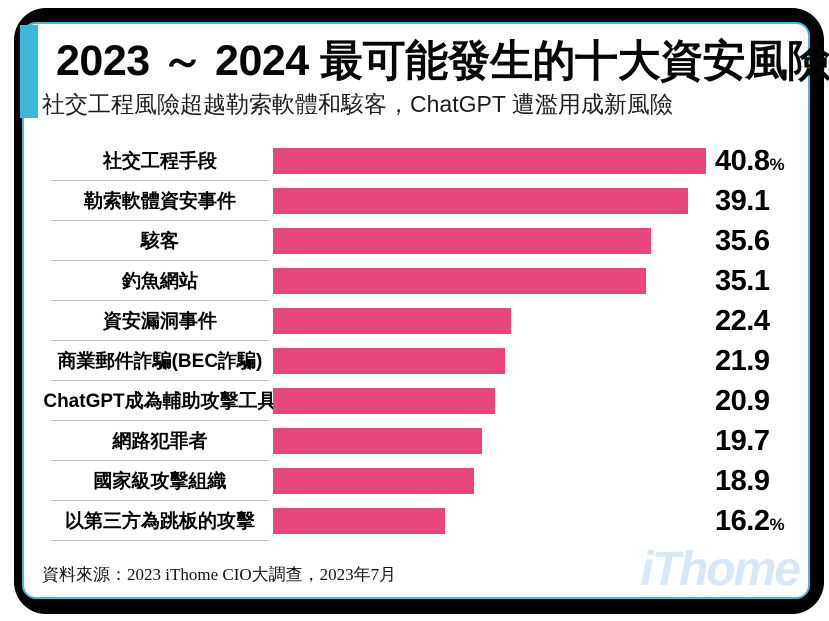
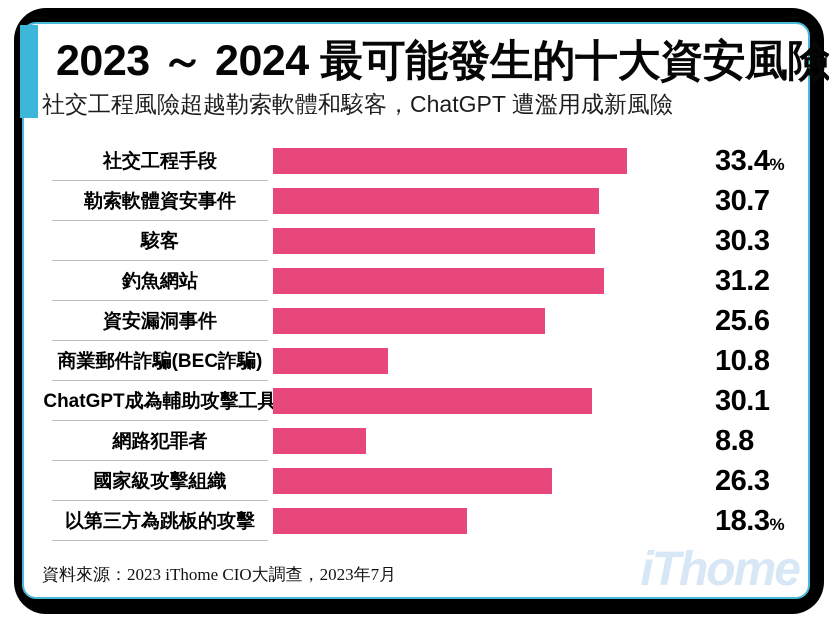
社交工程手段: 40.8 -> 33.4
勒索軟體資安事件: 39.1 -> 30.7
駭客: 35.6 -> 30.3
釣魚網站: 35.1 -> 31.2
資安漏洞事件: 22.4 -> 25.6
商業郵件詐騙(BEC詐騙): 21.9 -> 10.8
ChatGPT成為輔助攻擊工具: 20.9 -> 30.1
網路犯罪者: 19.7 -> 8.8
國家級攻擊組織: 18.9 -> 26.3
以第三方為跳板的攻擊: 16.2 -> 18.3
